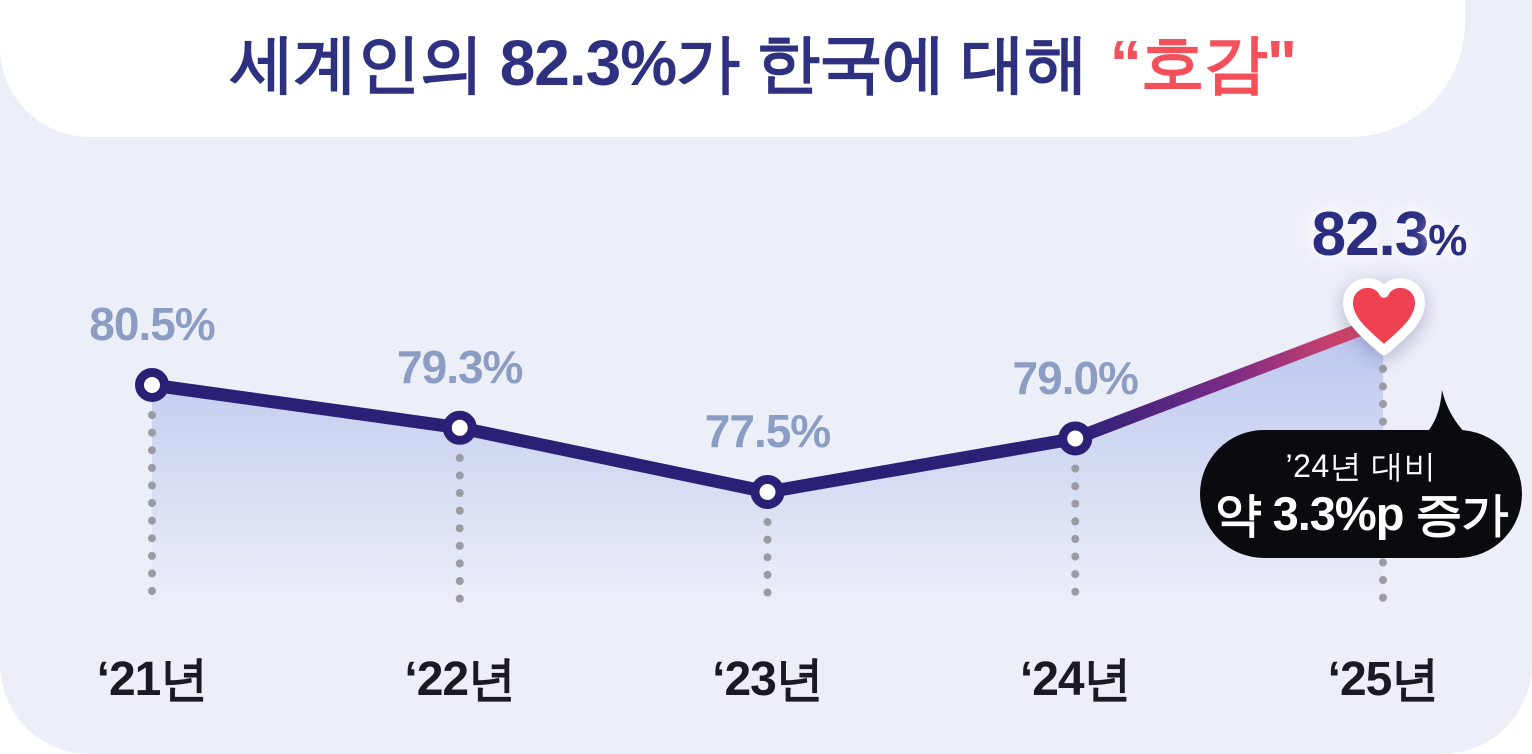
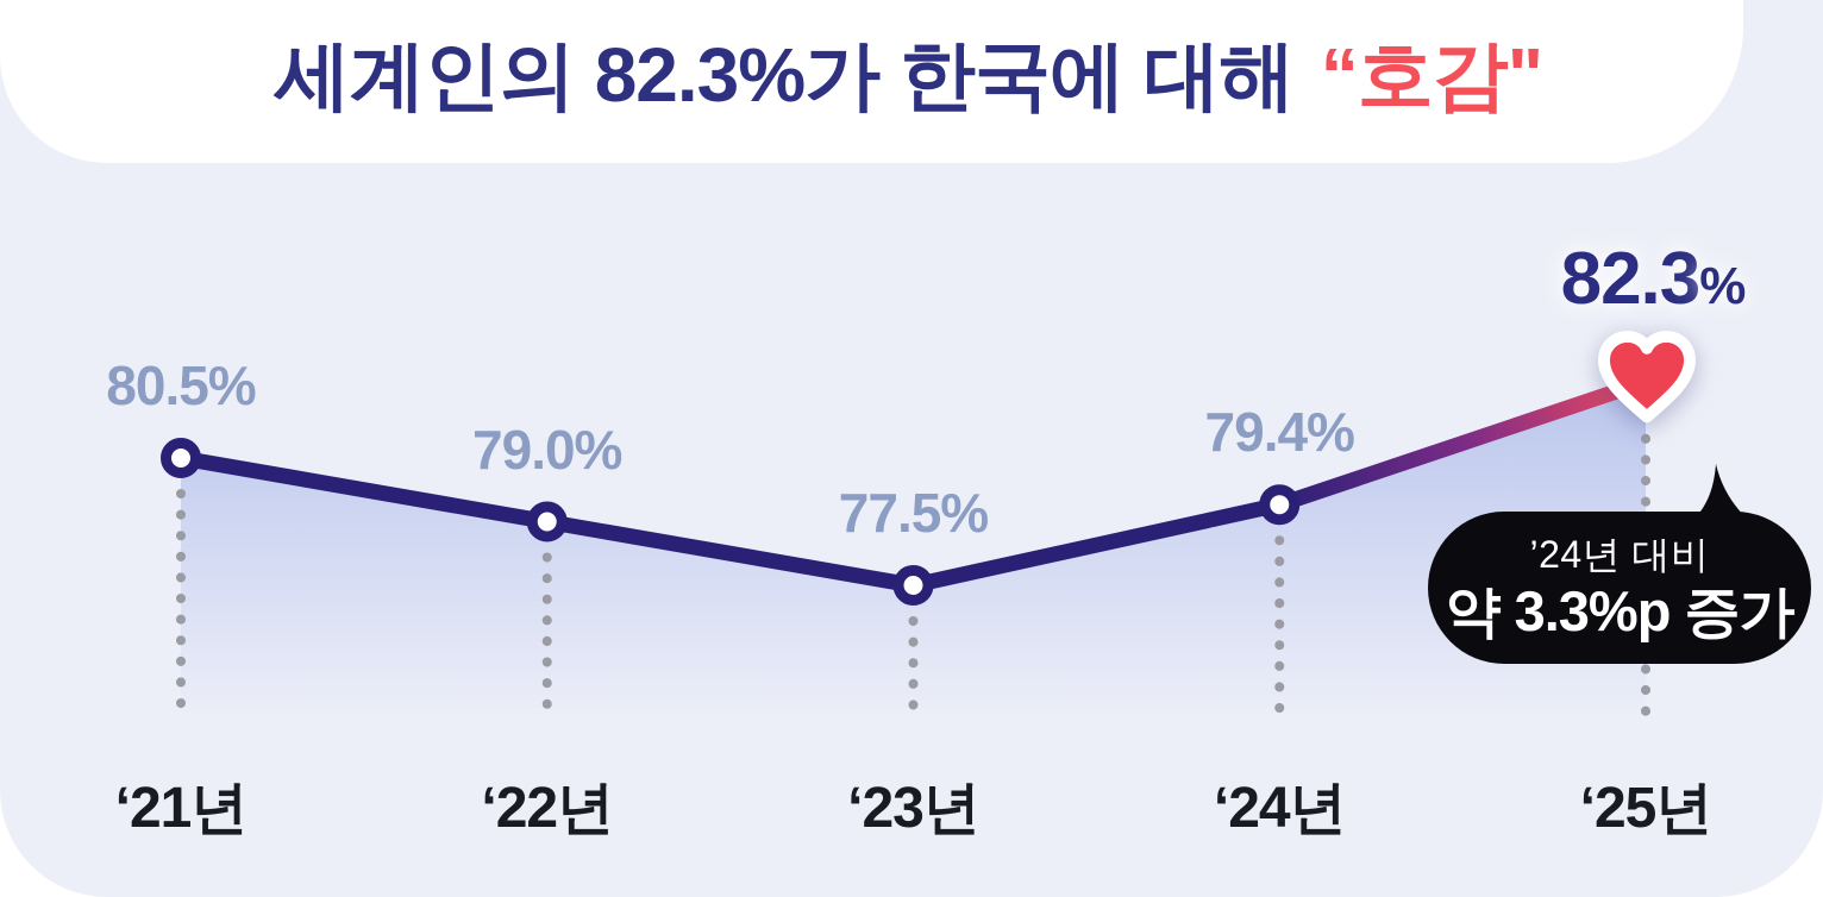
‘22년: 79.3% -> 79.0%
‘24년: 79.0% -> 79.4%
